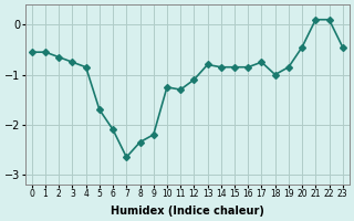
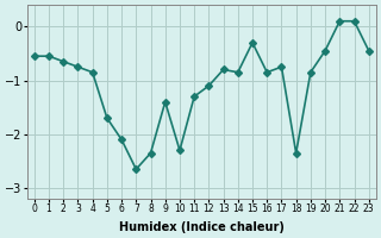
9: -2.20 -> -1.40
10: -1.25 -> -2.30
15: -0.85 -> -0.30
18: -1.00 -> -2.35
